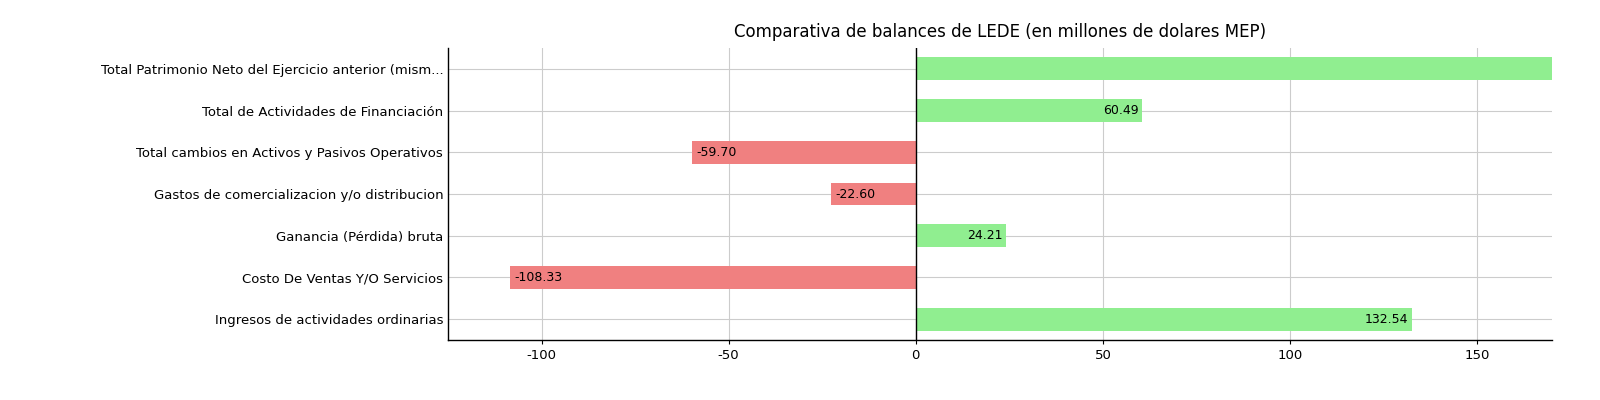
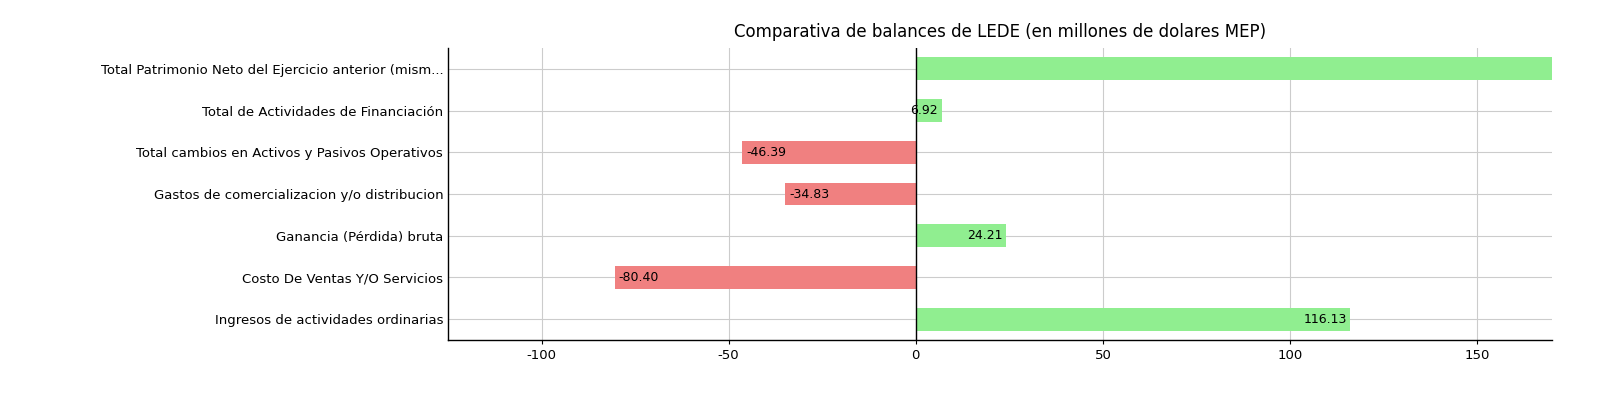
Total de Actividades de Financiación: 60.49 -> 6.92
Total cambios en Activos y Pasivos Operativos: -59.70 -> -46.39
Gastos de comercializacion y/o distribucion: -22.60 -> -34.83
Costo De Ventas Y/O Servicios: -108.33 -> -80.40
Ingresos de actividades ordinarias: 132.54 -> 116.13
